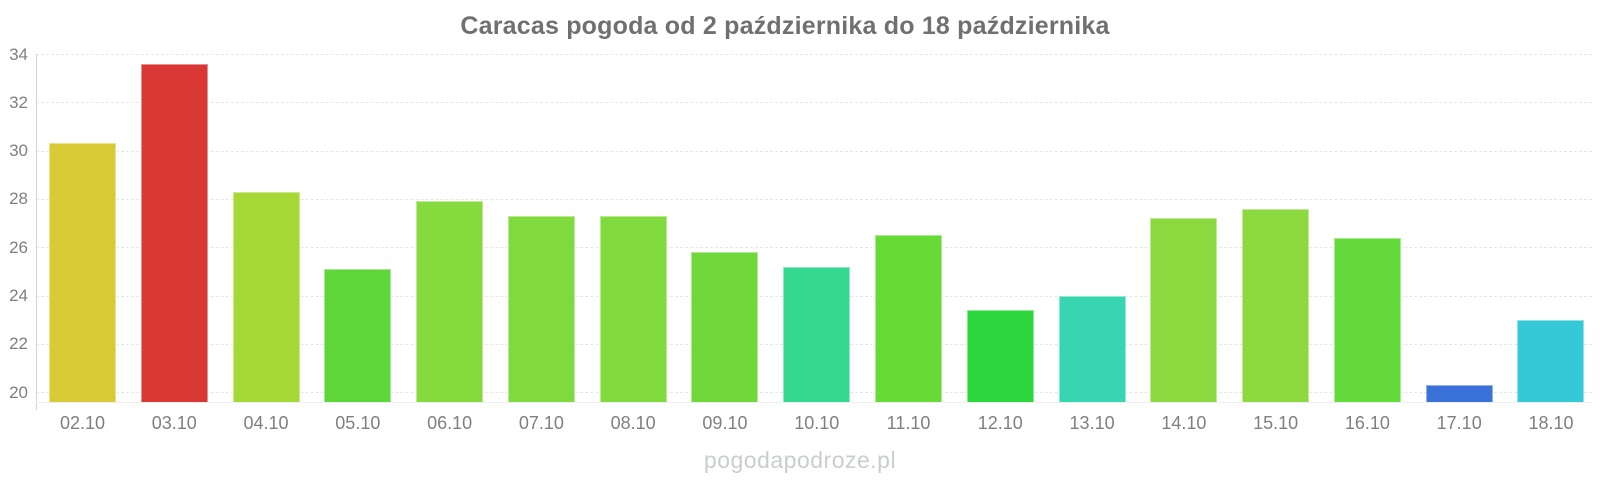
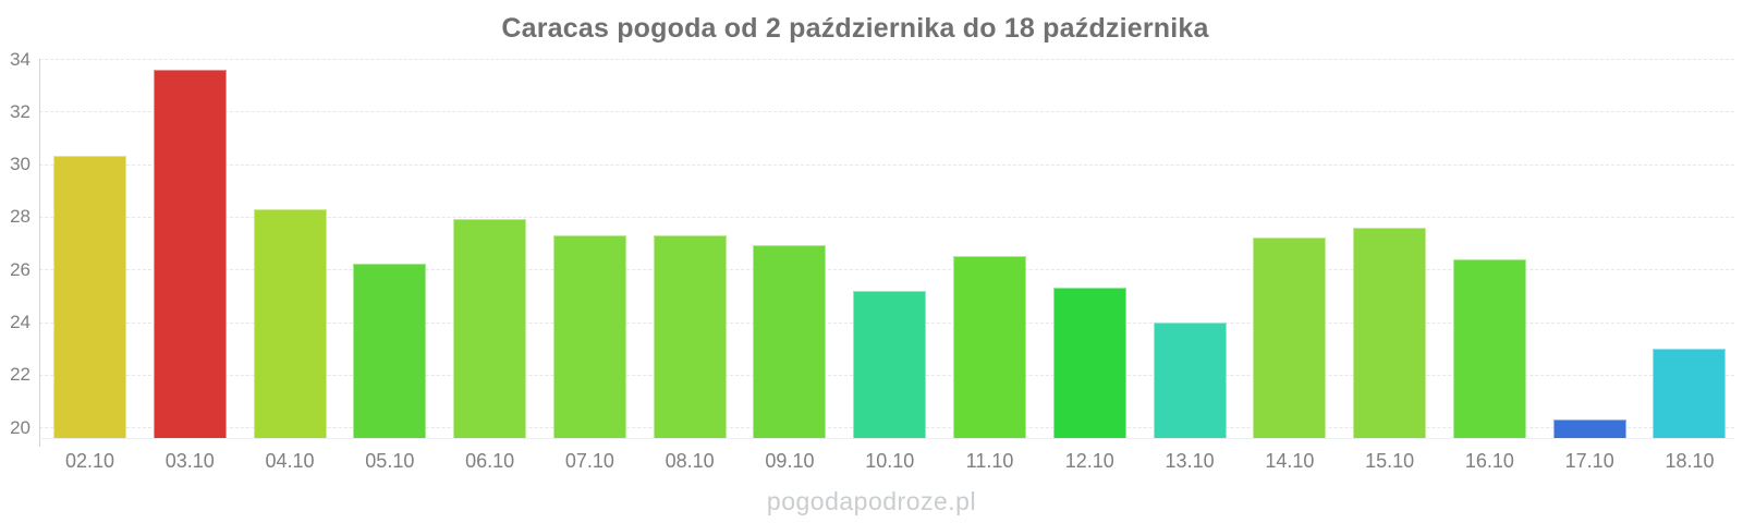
05.10: 25.1 -> 26.2
09.10: 25.8 -> 26.9
12.10: 23.4 -> 25.3
